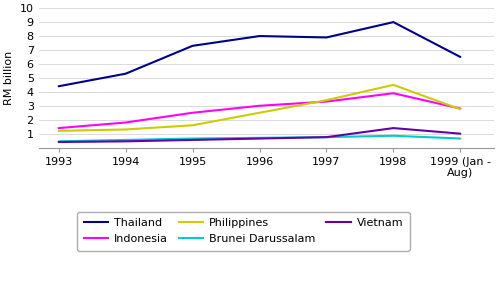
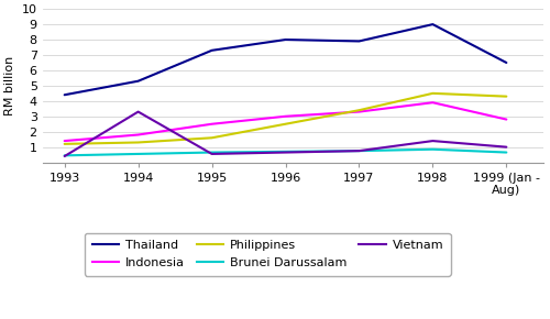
Vietnam/1994: 0.5 -> 3.3
Philippines/1999 (Jan - Aug): 2.8 -> 4.3
